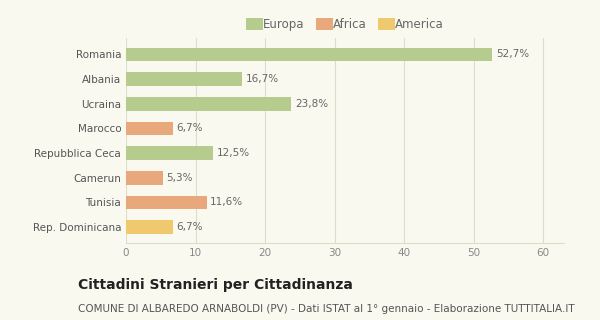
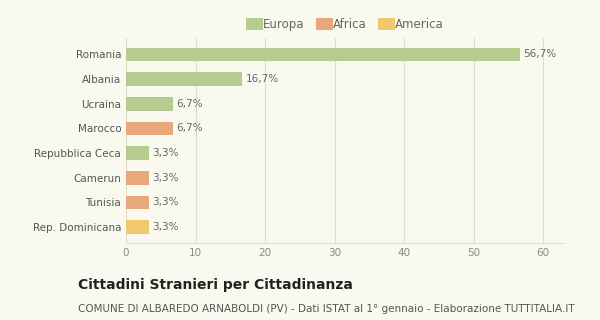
Romania: 52,7% -> 56,7%
Ucraina: 23,8% -> 6,7%
Repubblica Ceca: 12,5% -> 3,3%
Camerun: 5,3% -> 3,3%
Tunisia: 11,6% -> 3,3%
Rep. Dominicana: 6,7% -> 3,3%
